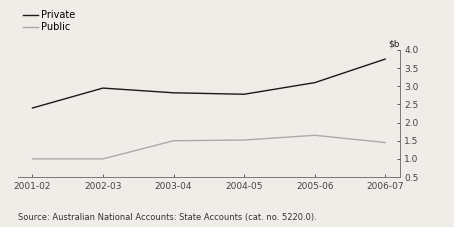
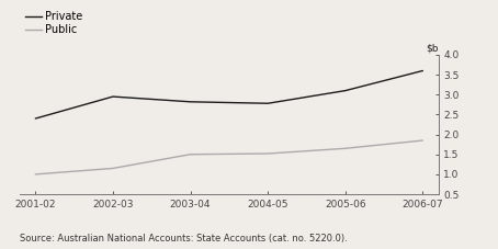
Public/2002-03: 1.00 -> 1.15
Private/2006-07: 3.75 -> 3.60
Public/2006-07: 1.45 -> 1.85
